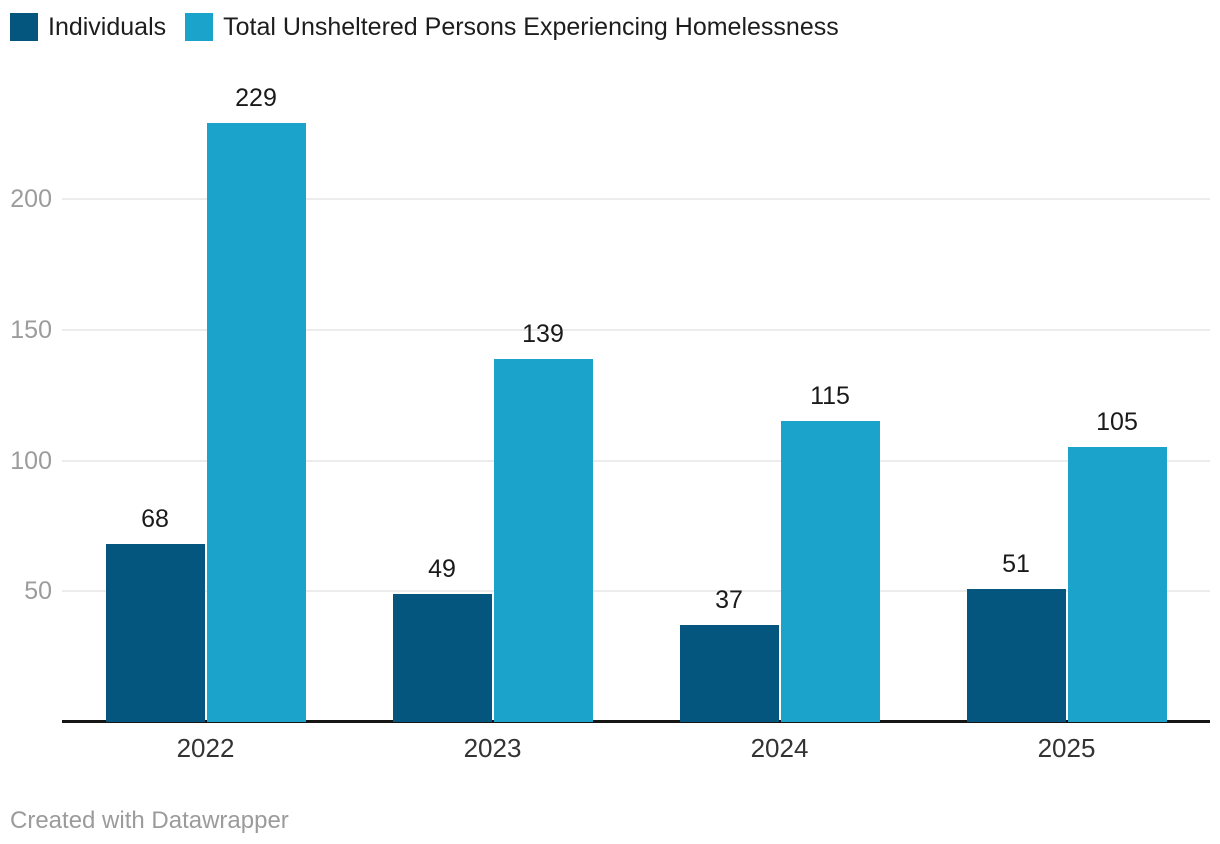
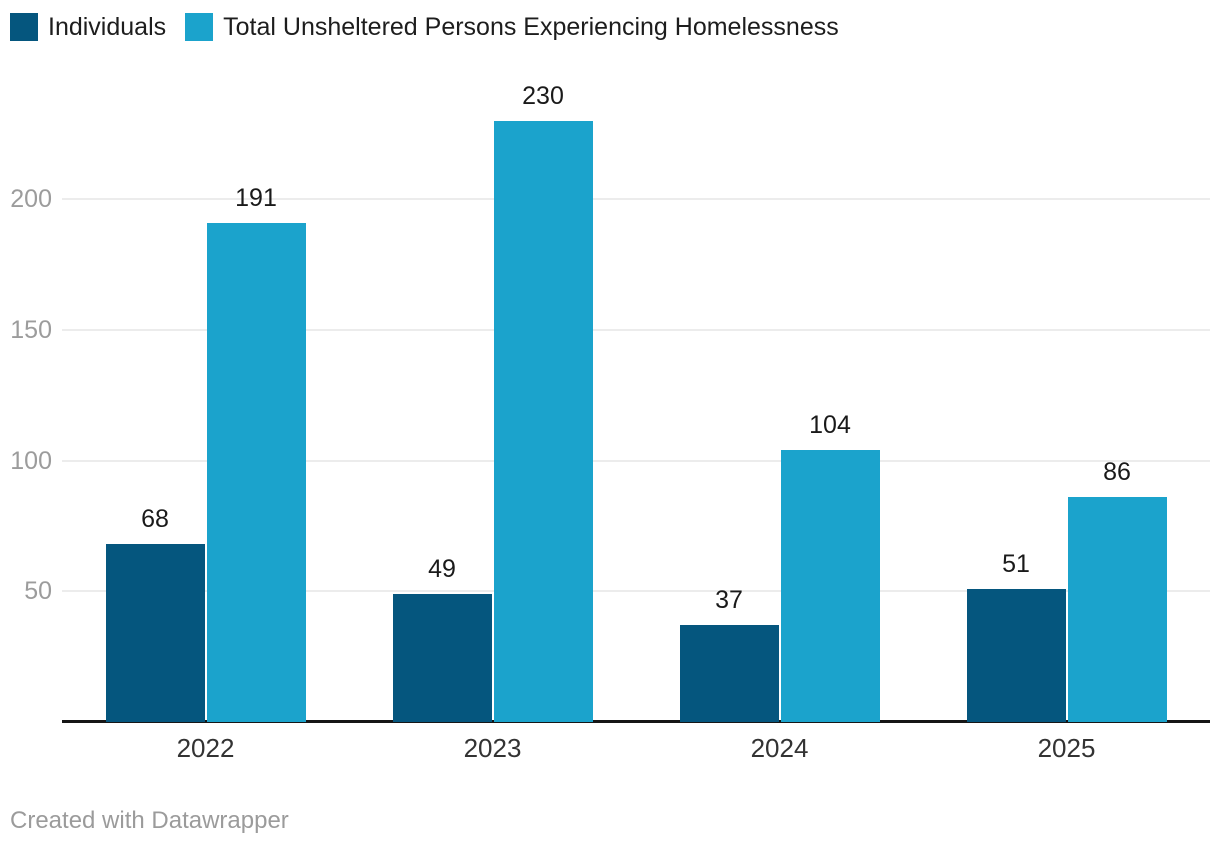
Total Unsheltered Persons Experiencing Homelessness/2022: 229 -> 191
Total Unsheltered Persons Experiencing Homelessness/2023: 139 -> 230
Total Unsheltered Persons Experiencing Homelessness/2024: 115 -> 104
Total Unsheltered Persons Experiencing Homelessness/2025: 105 -> 86
